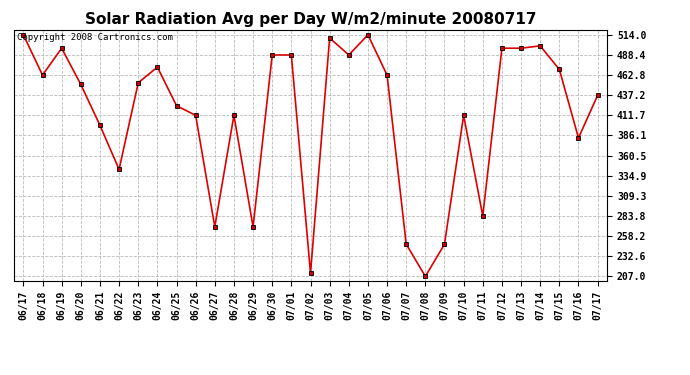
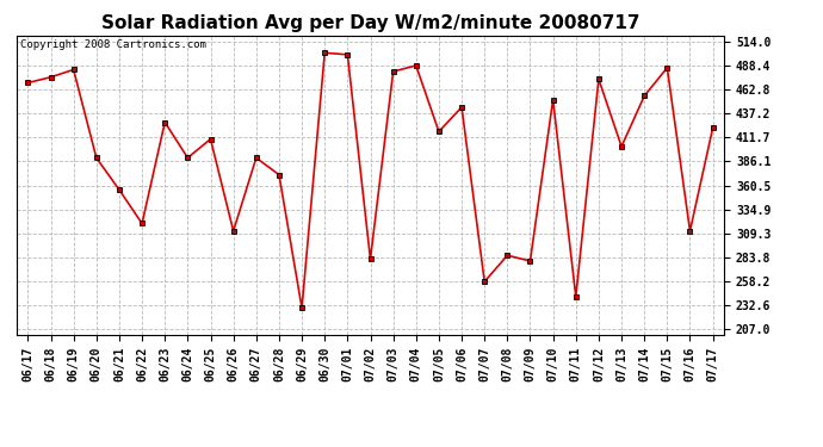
06/17: 514 -> 470
06/18: 463 -> 476
06/19: 497 -> 484
06/20: 451 -> 390
06/21: 399 -> 356
06/22: 343 -> 320
06/23: 453 -> 428
06/24: 473 -> 390
06/25: 424 -> 410
06/26: 412 -> 312
06/27: 270 -> 390
06/28: 412 -> 372
06/29: 270 -> 230
06/30: 488 -> 502
07/01: 488 -> 500
07/02: 211 -> 282
07/03: 510 -> 482
07/05: 514 -> 418
07/06: 463 -> 444
07/07: 248 -> 258
07/08: 207 -> 286
07/09: 248 -> 280
07/10: 412 -> 452
07/11: 284 -> 242
07/12: 497 -> 474
07/13: 497 -> 402
07/14: 500 -> 456
07/15: 470 -> 486
07/16: 383 -> 312
07/17: 437 -> 422
